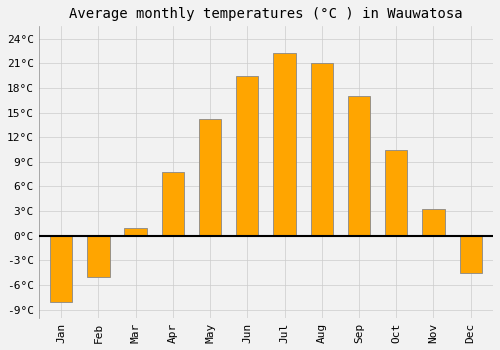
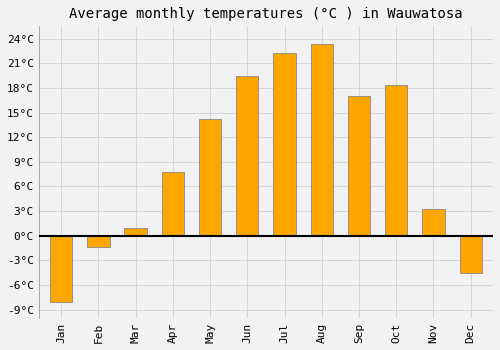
Feb: -5.0°C -> -1.4°C
Aug: 21.0°C -> 23.4°C
Oct: 10.5°C -> 18.4°C
